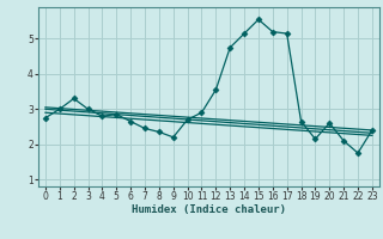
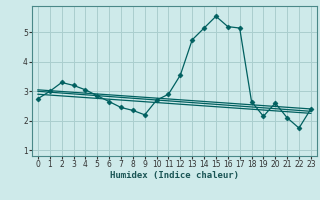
3: 3.00 -> 3.20
4: 2.80 -> 3.05
